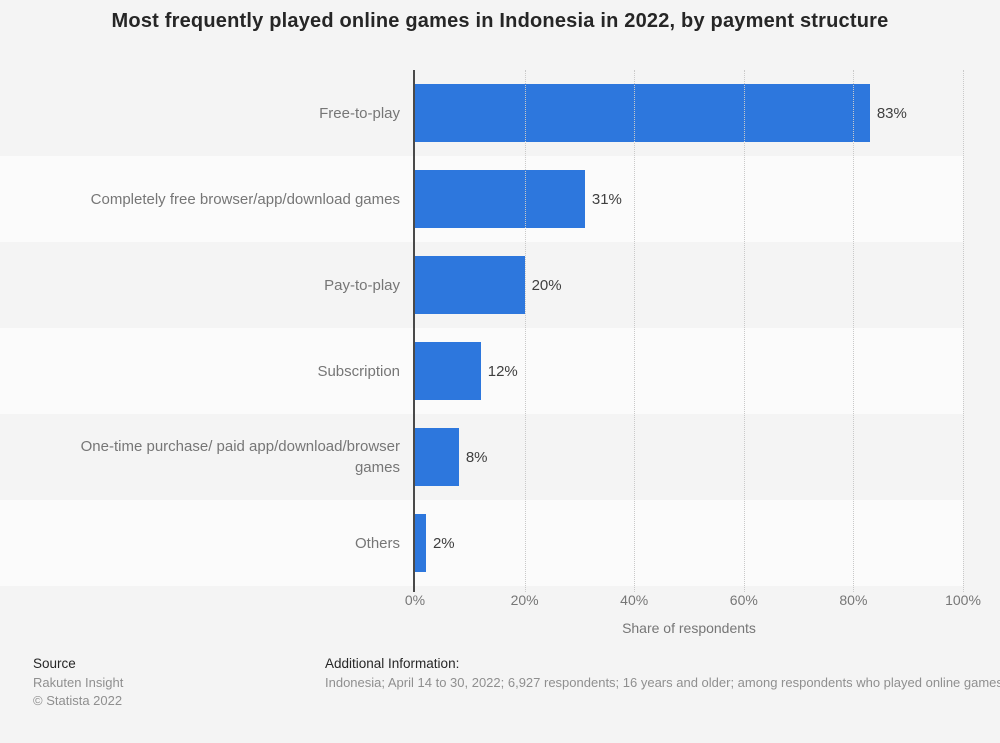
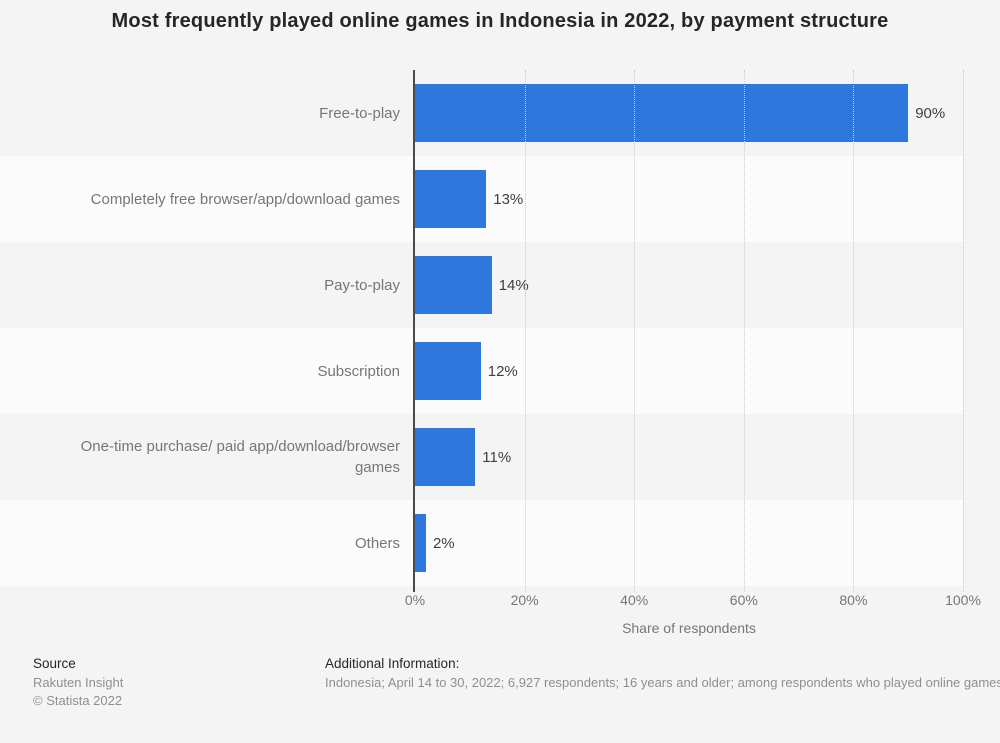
Free-to-play: 83% -> 90%
Completely free browser/app/download games: 31% -> 13%
Pay-to-play: 20% -> 14%
One-time purchase/ paid app/download/browser games: 8% -> 11%
